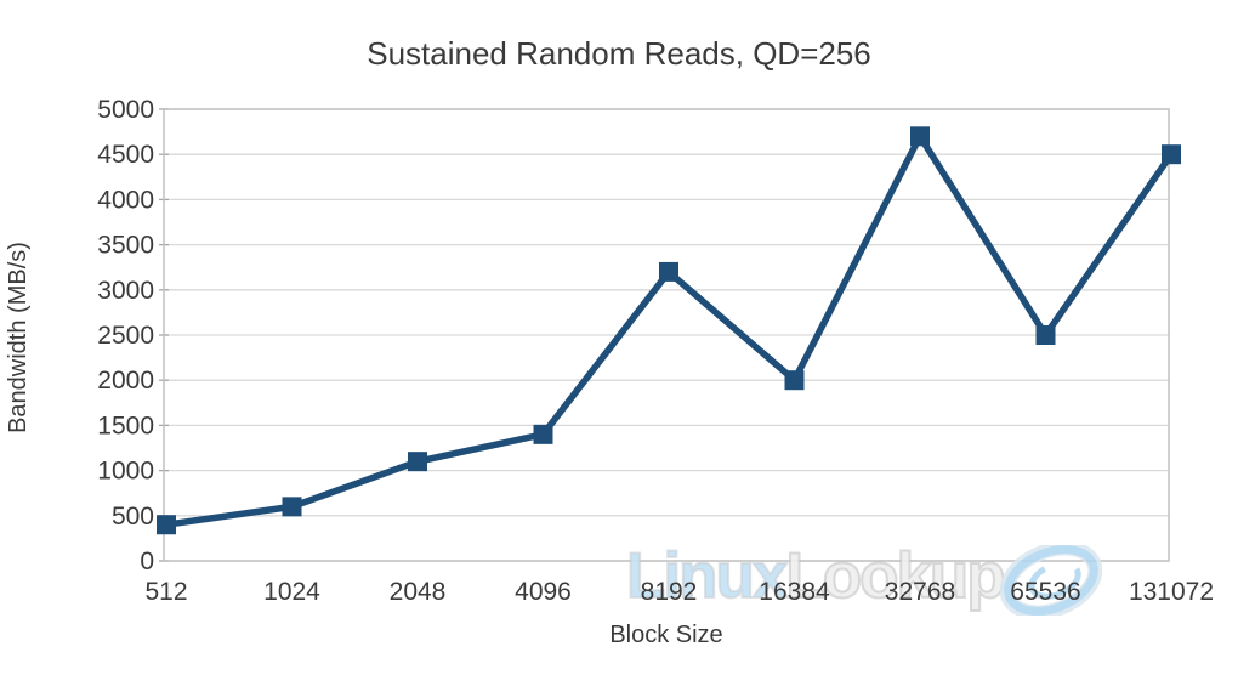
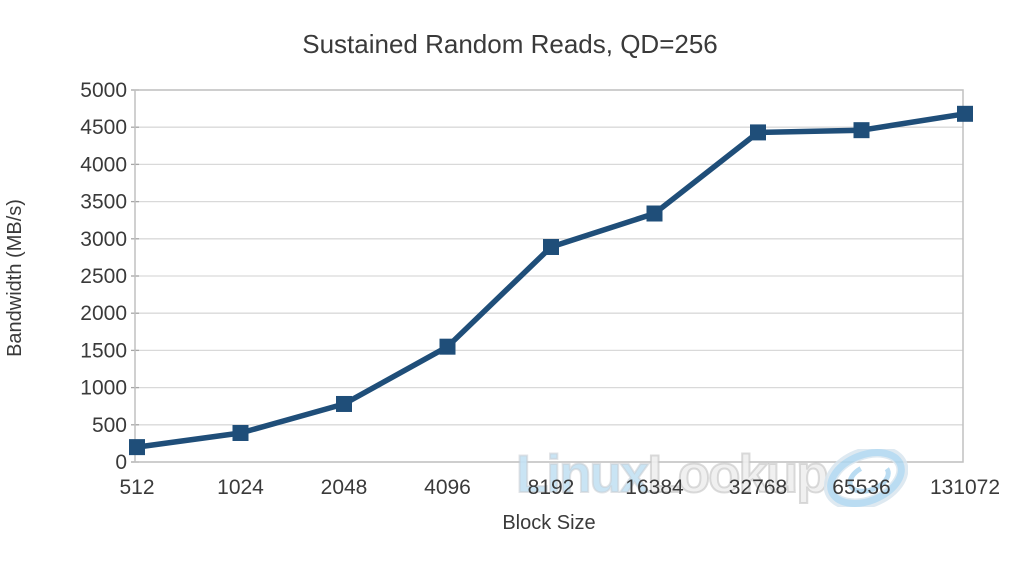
512: 400 -> 200
1024: 600 -> 400
2048: 1100 -> 800
4096: 1400 -> 1600
8192: 3200 -> 2900
16384: 2000 -> 3300
32768: 4700 -> 4400
65536: 2500 -> 4500
131072: 4500 -> 4700
